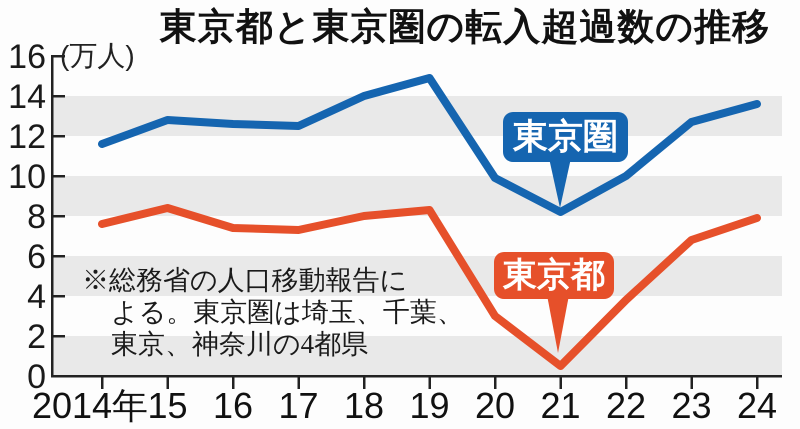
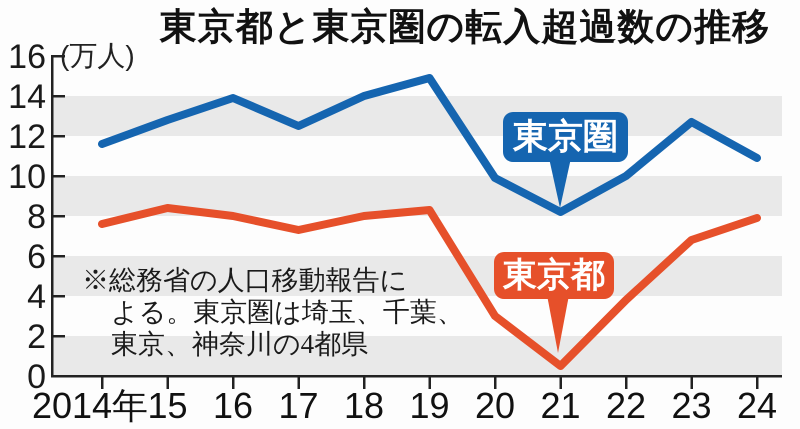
東京圏/16: 12.6 -> 13.9
東京都/16: 7.4 -> 8.0
東京圏/24: 13.6 -> 10.9
